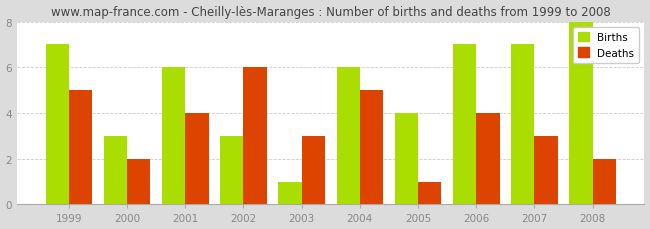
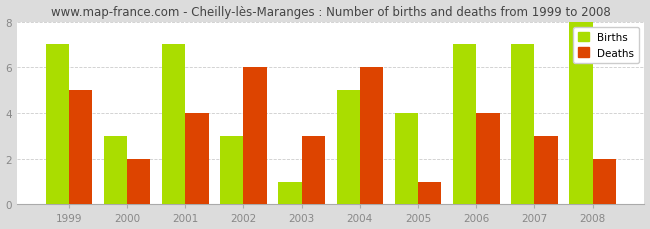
Births/2001: 6 -> 7
Births/2004: 6 -> 5
Deaths/2004: 5 -> 6
